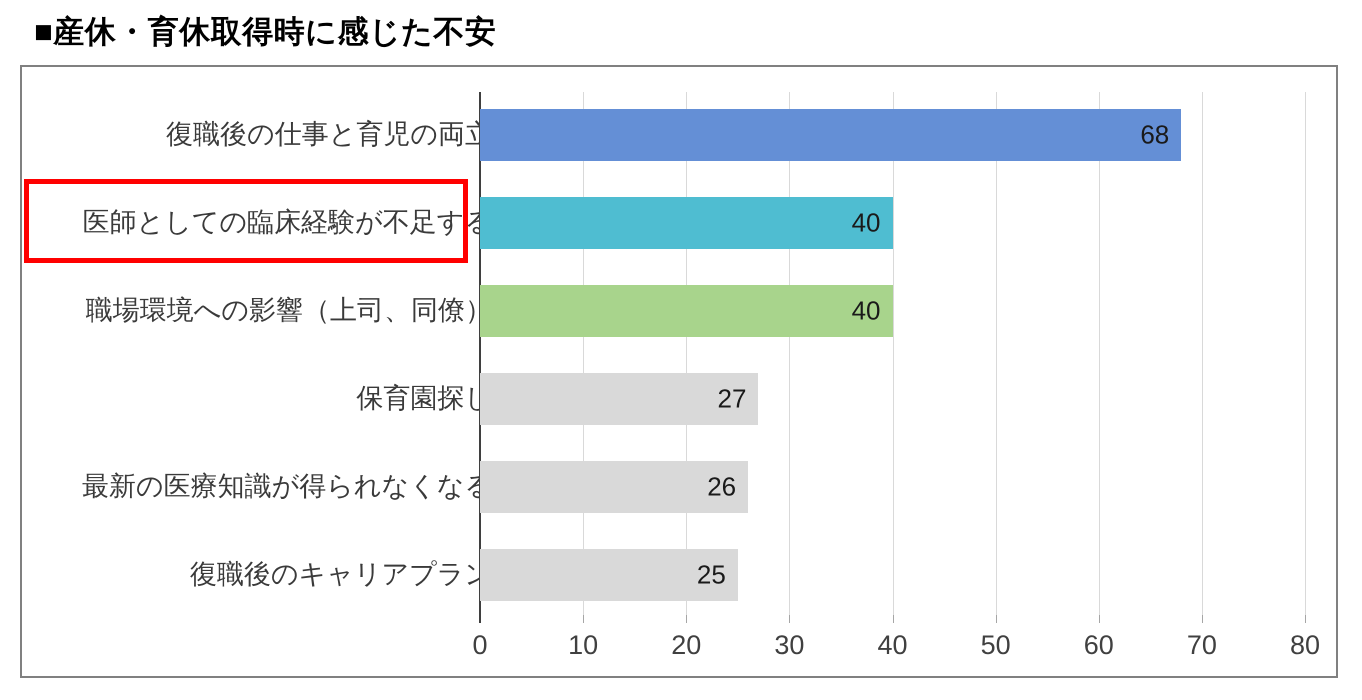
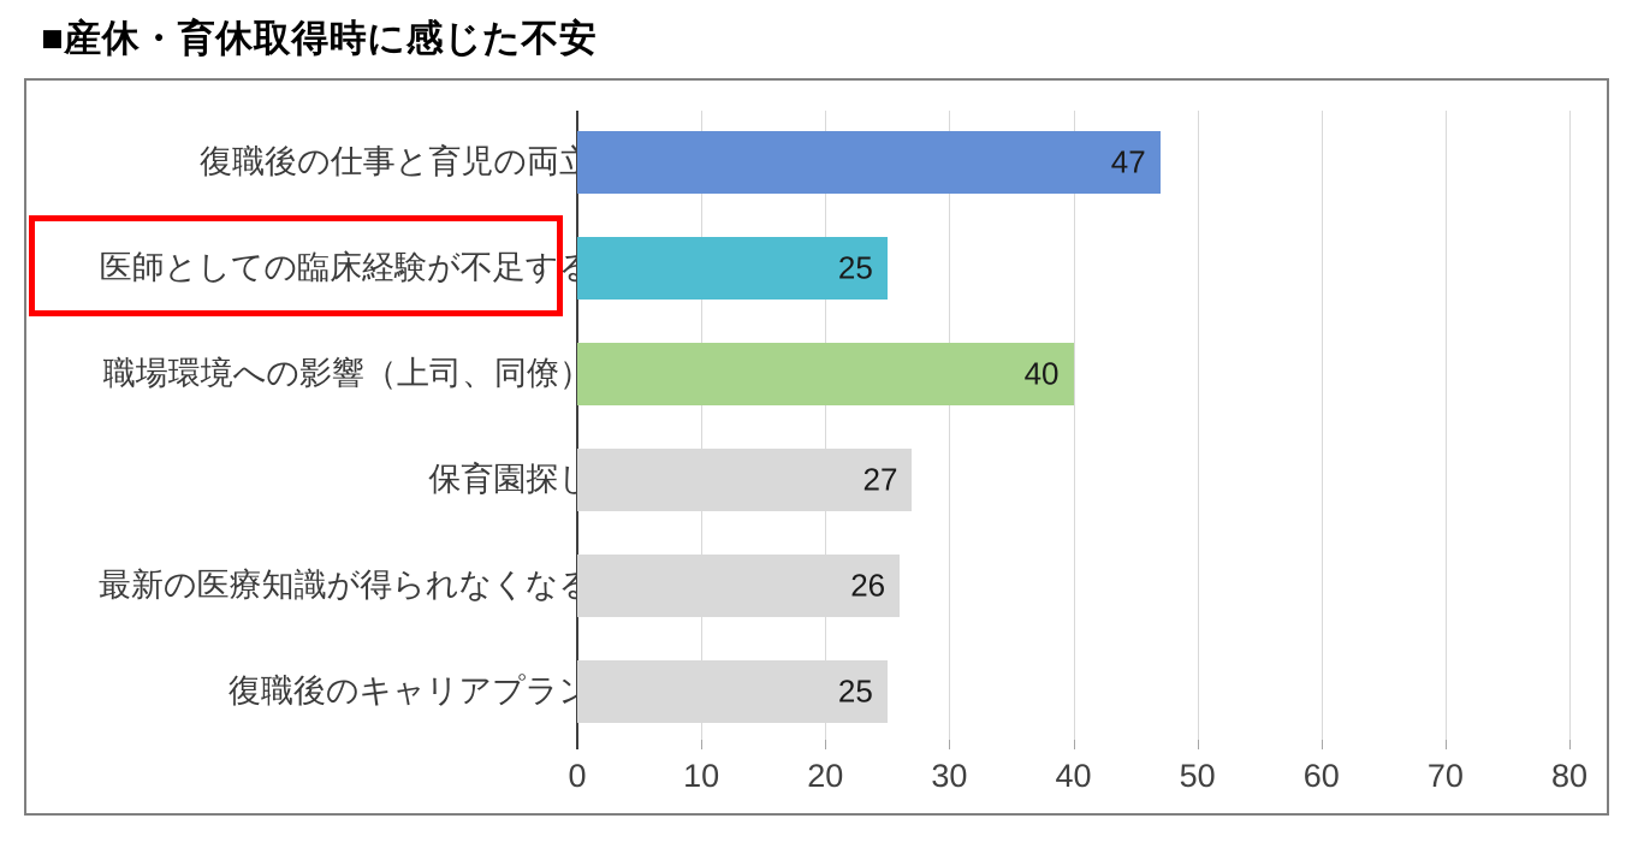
復職後の仕事と育児の両立: 68 -> 47
医師としての臨床経験が不足する: 40 -> 25
